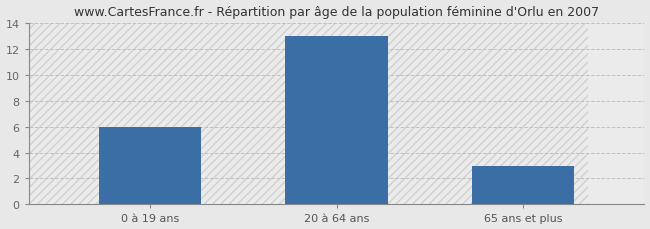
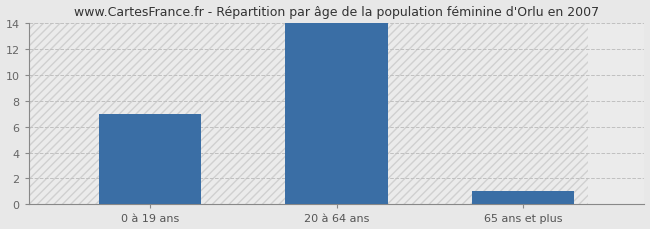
0 à 19 ans: 6 -> 7
20 à 64 ans: 13 -> 14
65 ans et plus: 3 -> 1
